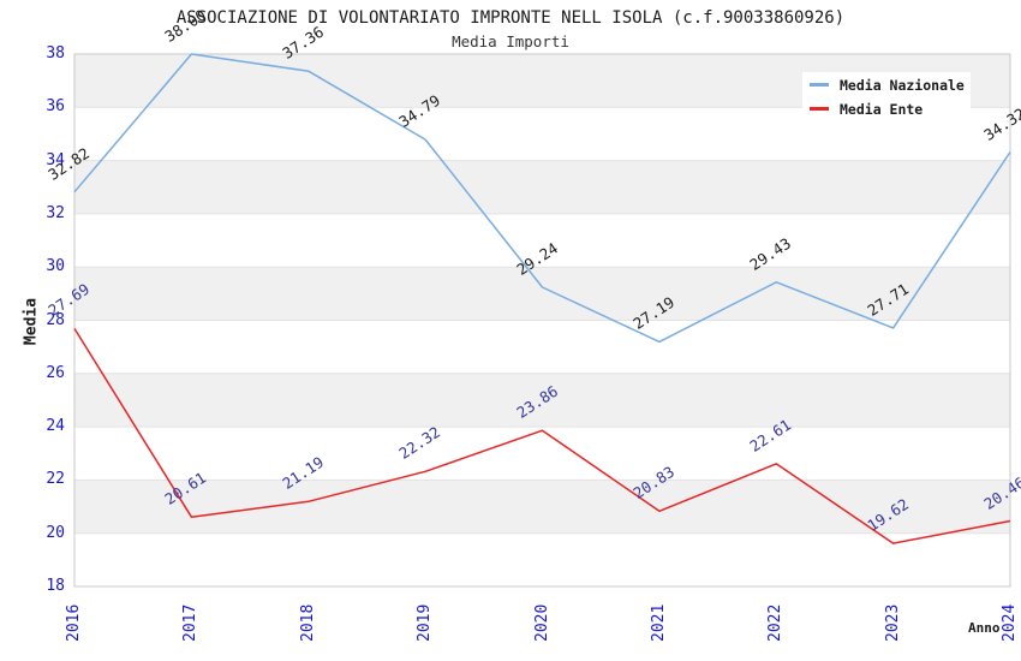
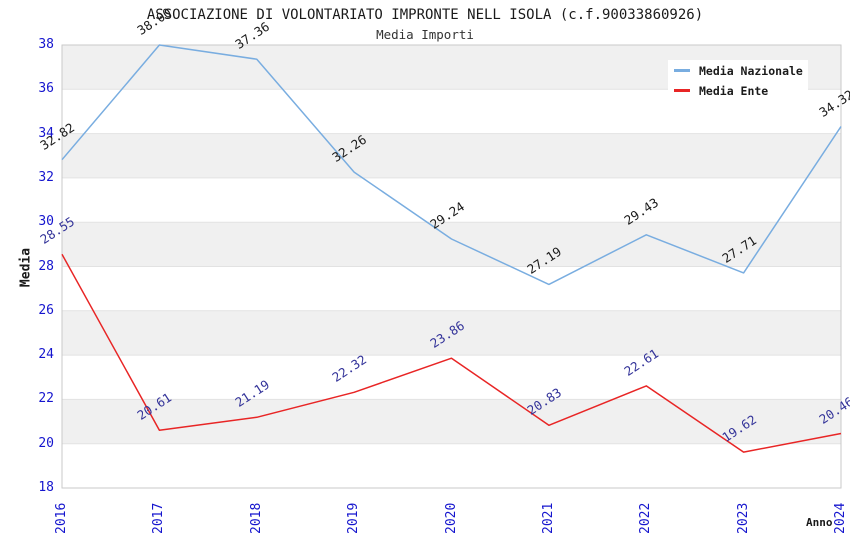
Media Ente/2016: 27.69 -> 28.55
Media Nazionale/2019: 34.79 -> 32.26
